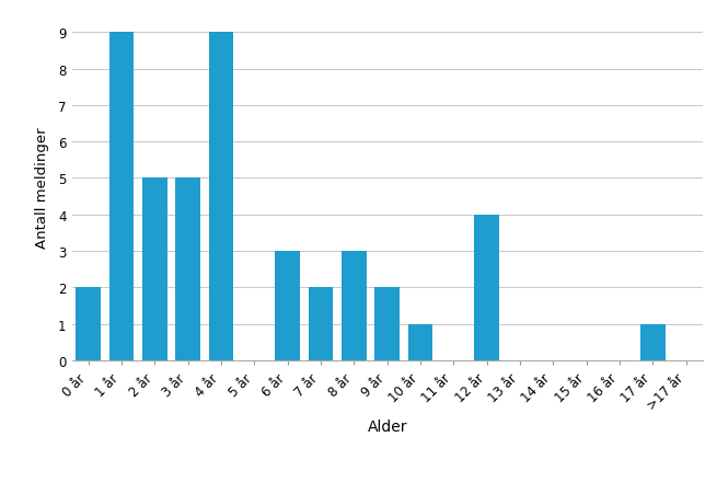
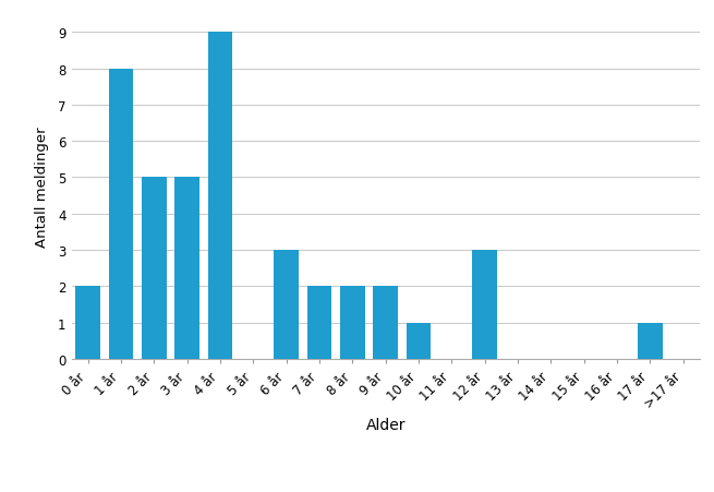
1 år: 9 -> 8
8 år: 3 -> 2
12 år: 4 -> 3
